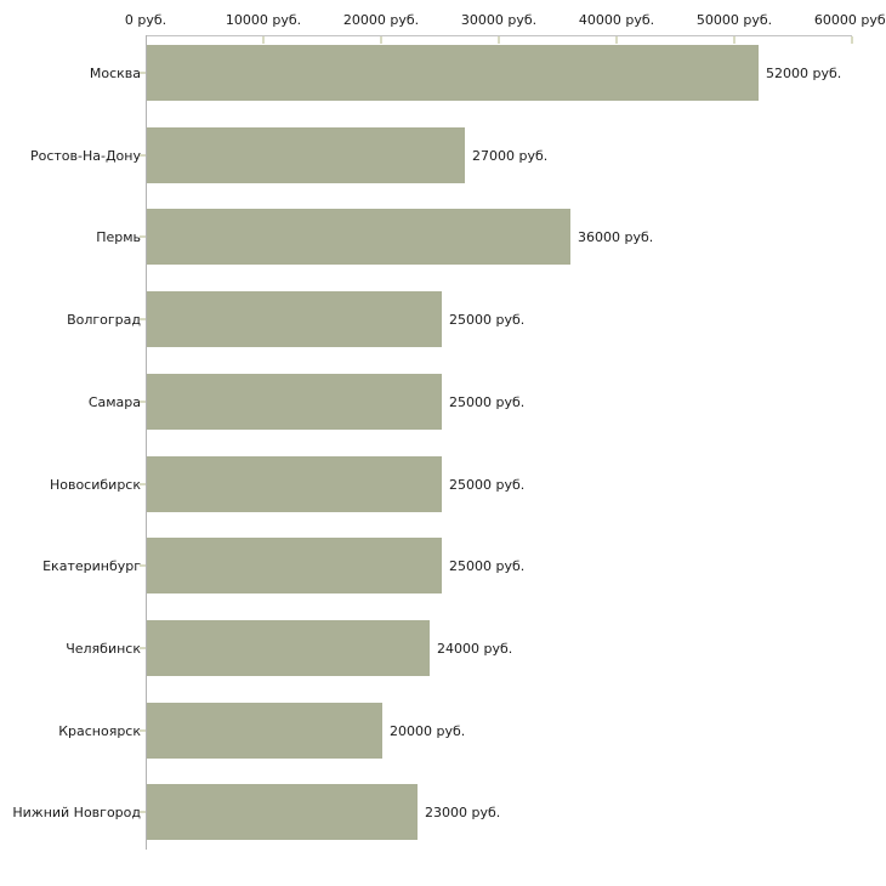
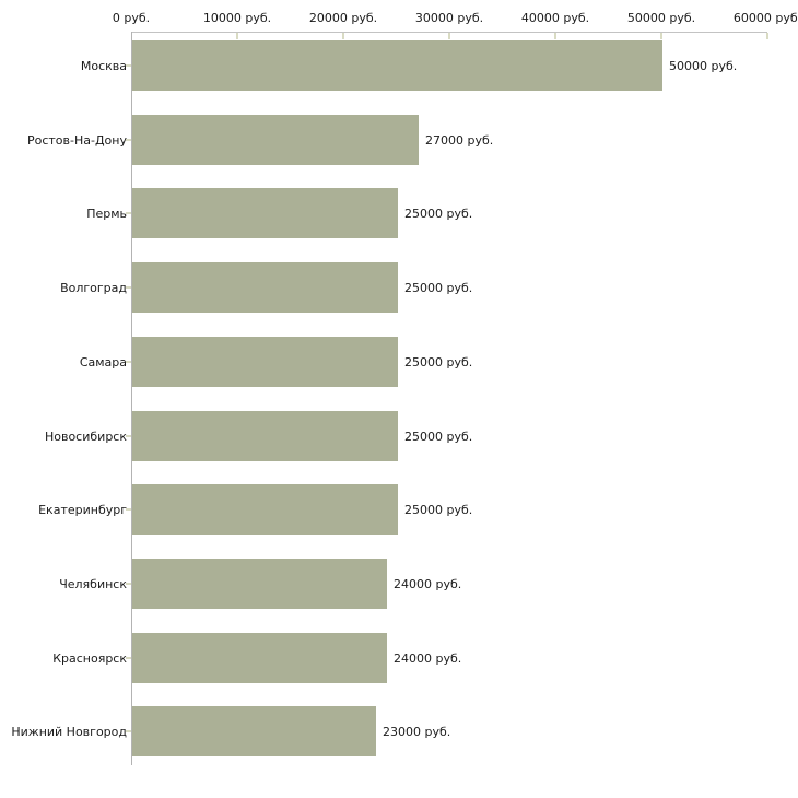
Москва: 52000 -> 50000
Пермь: 36000 -> 25000
Красноярск: 20000 -> 24000
